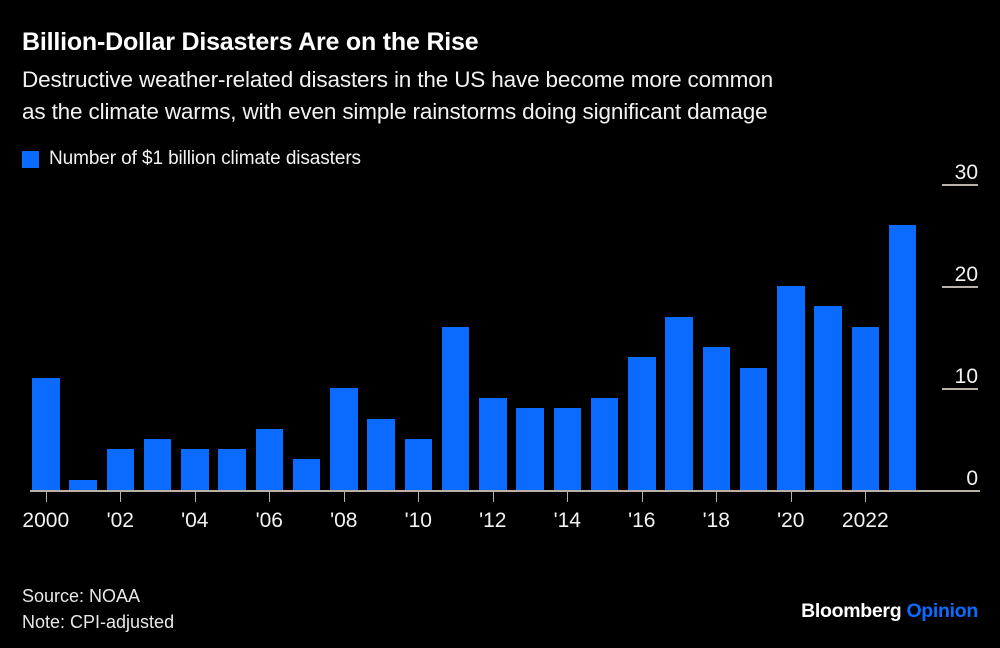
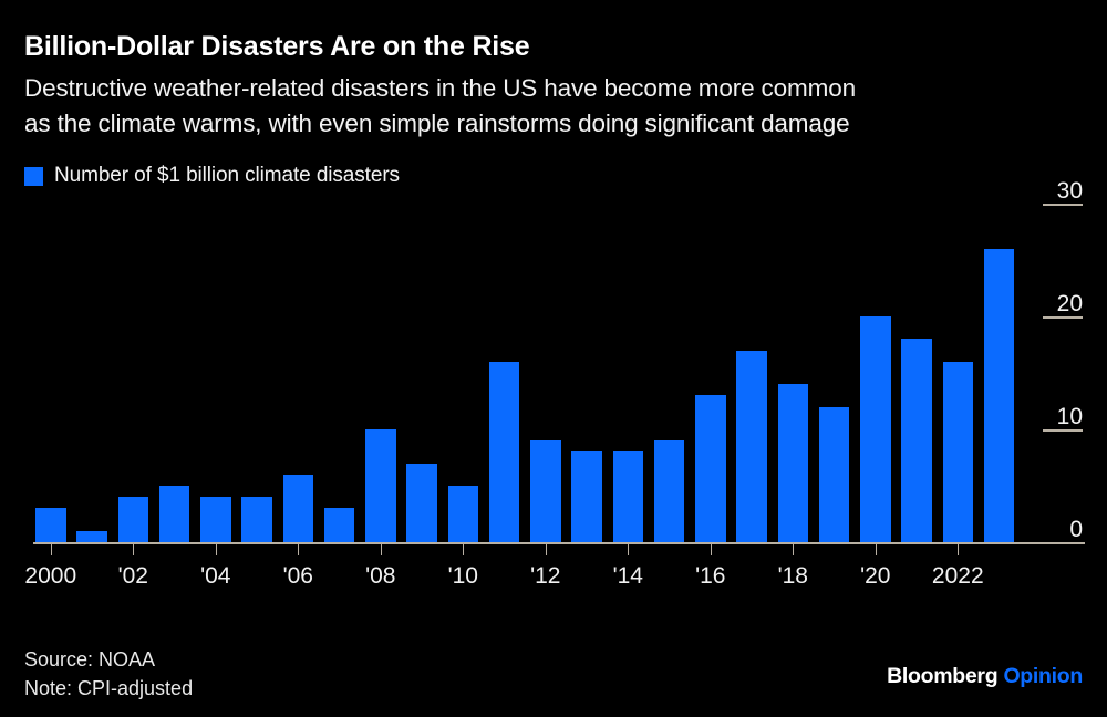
2000: 11 -> 3
